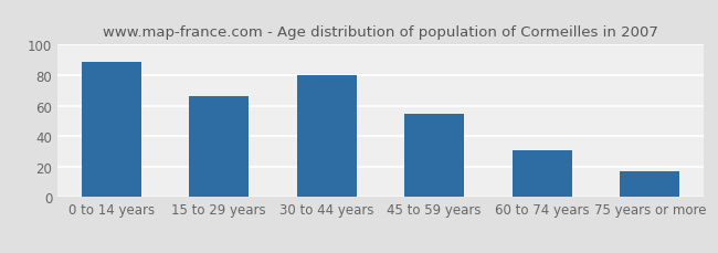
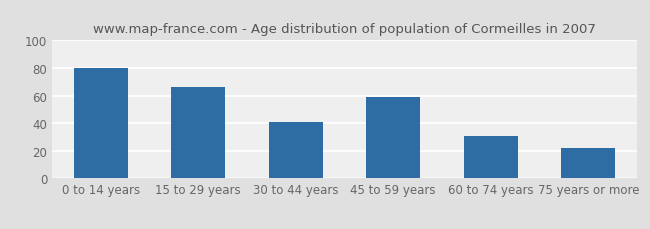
0 to 14 years: 89 -> 80
30 to 44 years: 80 -> 41
45 to 59 years: 55 -> 59
75 years or more: 17 -> 22
